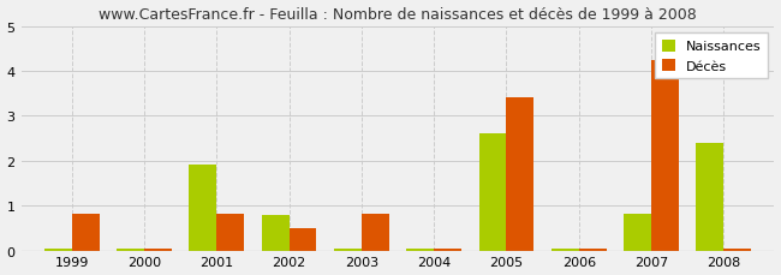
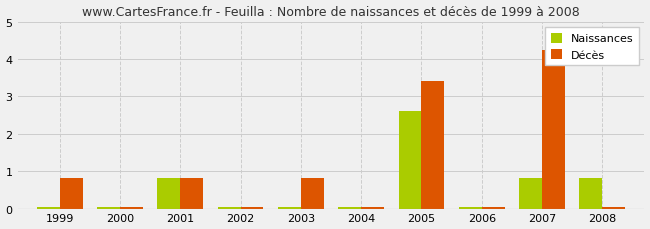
Naissances/2001: 1.90 -> 0.83
Naissances/2002: 0.80 -> 0.05
Décès/2002: 0.50 -> 0.05
Naissances/2008: 2.40 -> 0.83
